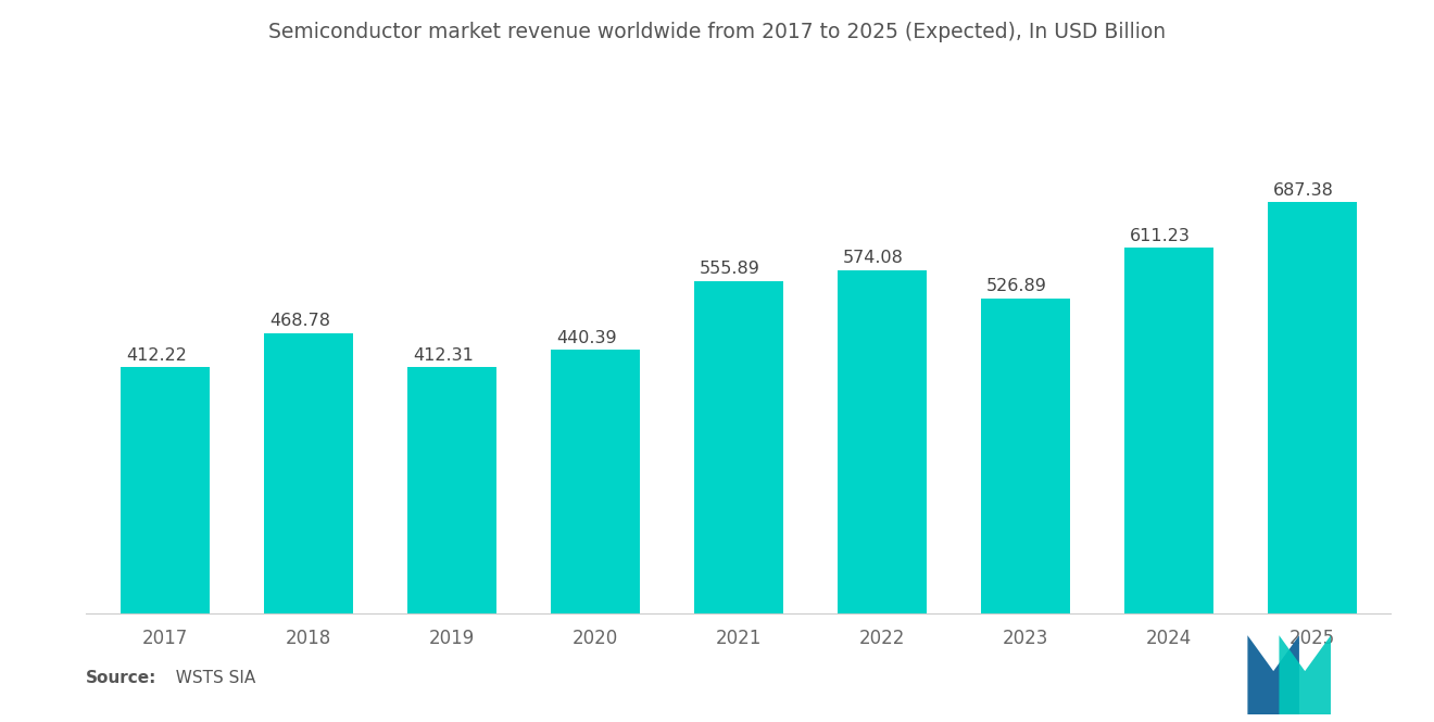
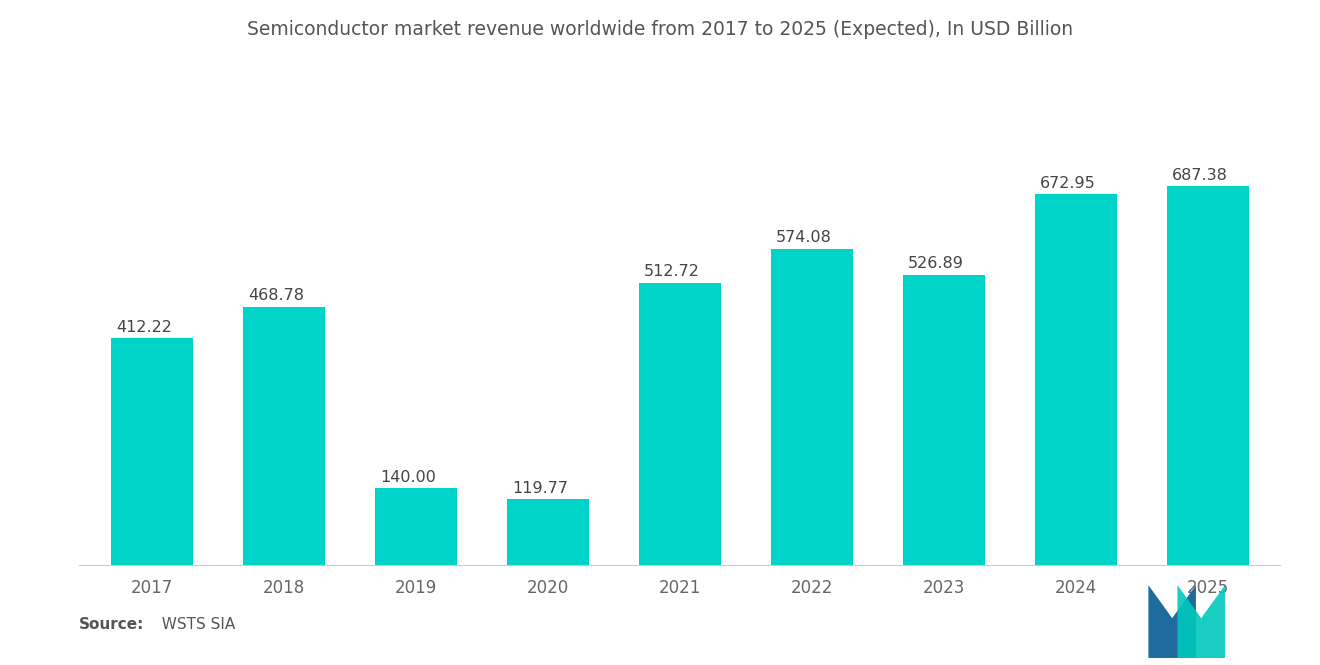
2019: 412.31 -> 140.00
2020: 440.39 -> 119.77
2021: 555.89 -> 512.72
2024: 611.23 -> 672.95
